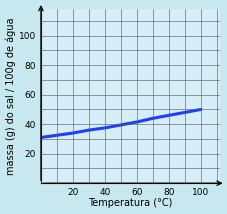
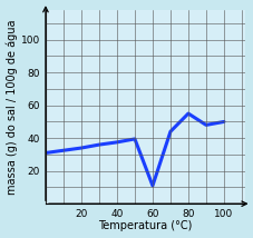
60: 42 -> 11
80: 46 -> 55
